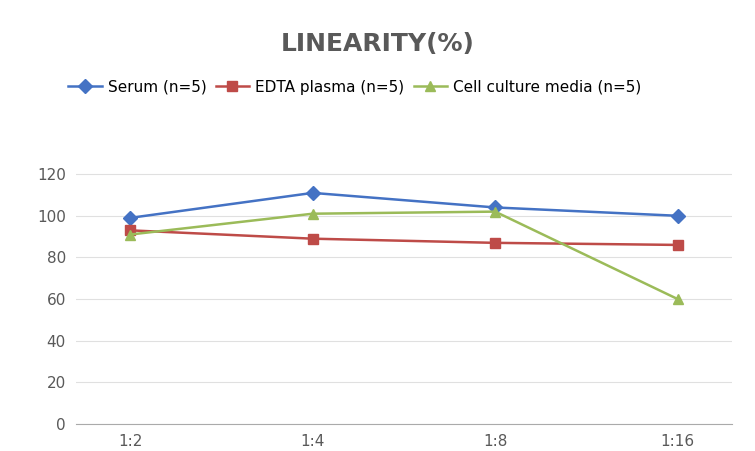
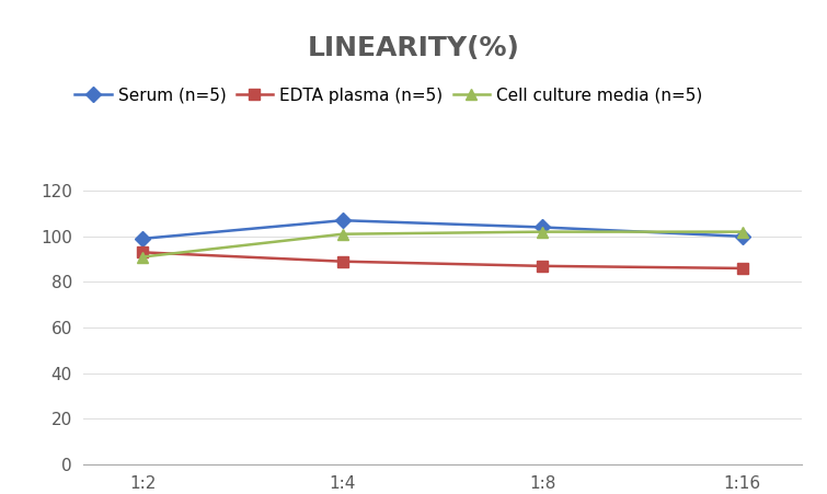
Serum (n=5)/1:4: 111 -> 107
Cell culture media (n=5)/1:16: 60 -> 102
